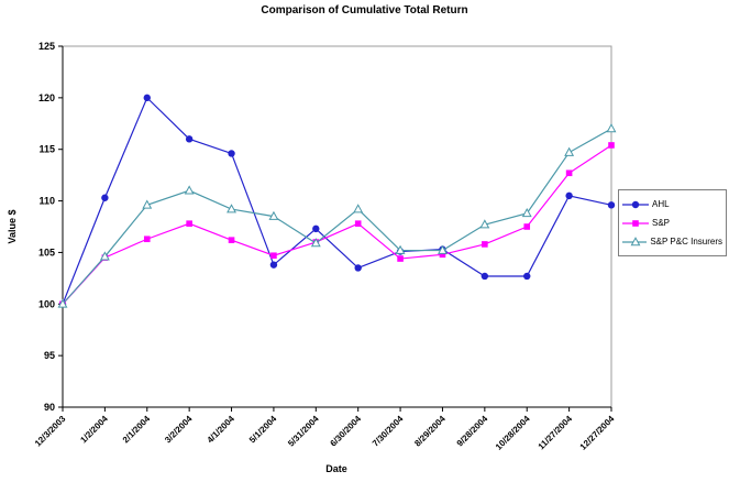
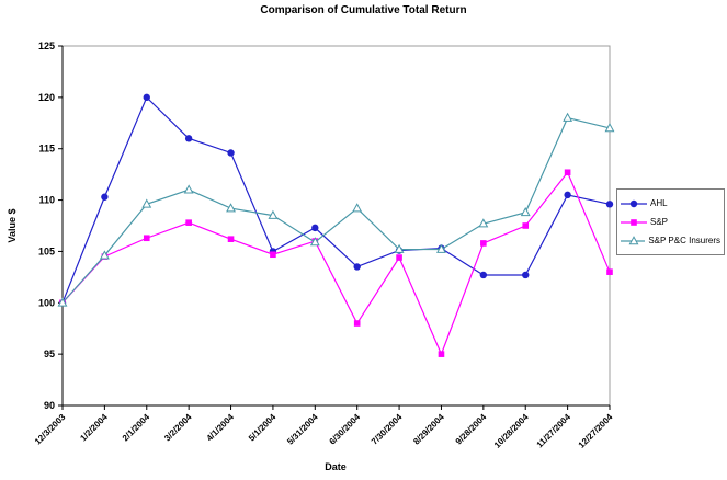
AHL/5/1/2004: 104 -> 105
S&P/6/30/2004: 108 -> 98
S&P/8/29/2004: 105 -> 95
S&P P&C Insurers/11/27/2004: 115 -> 118
S&P/12/27/2004: 115 -> 103
